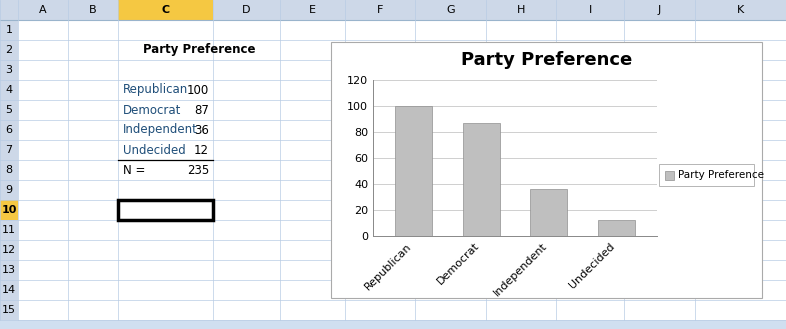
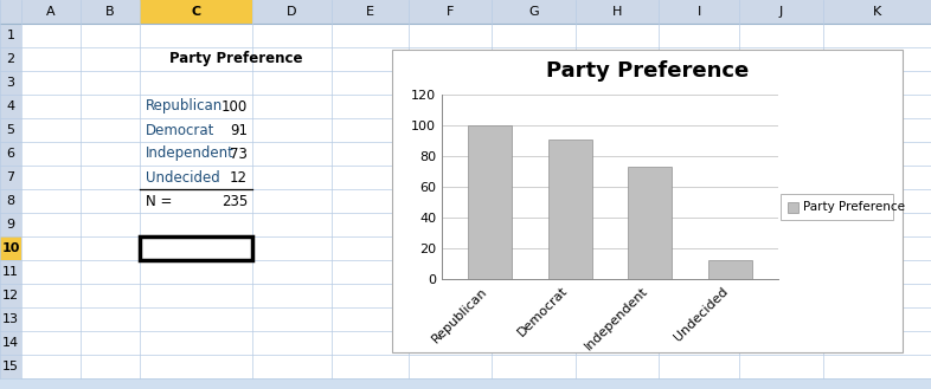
Democrat: 87 -> 91
Independent: 36 -> 73
